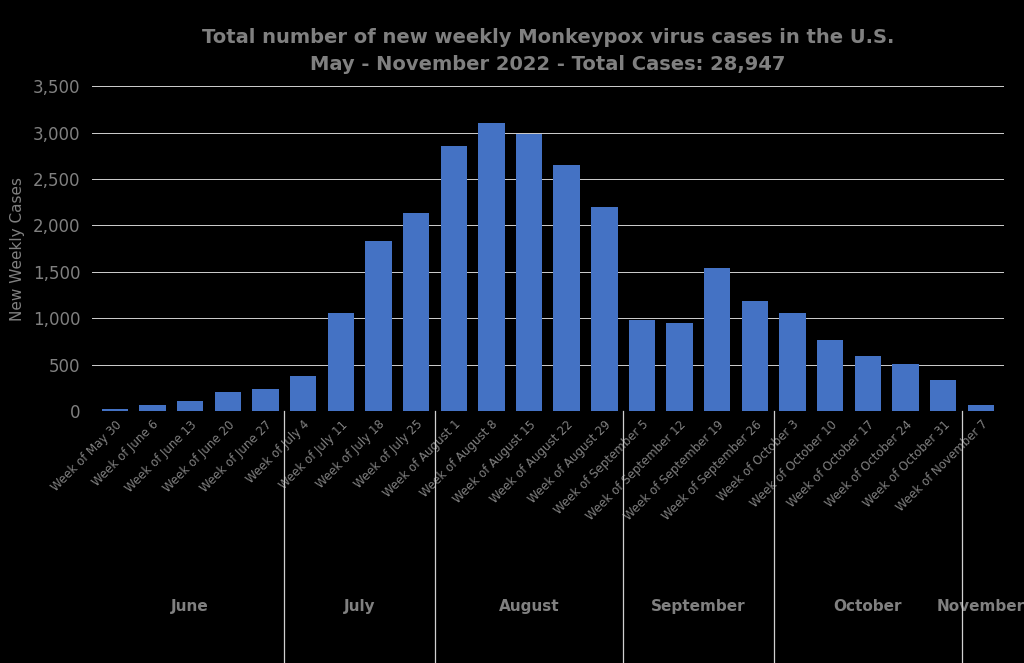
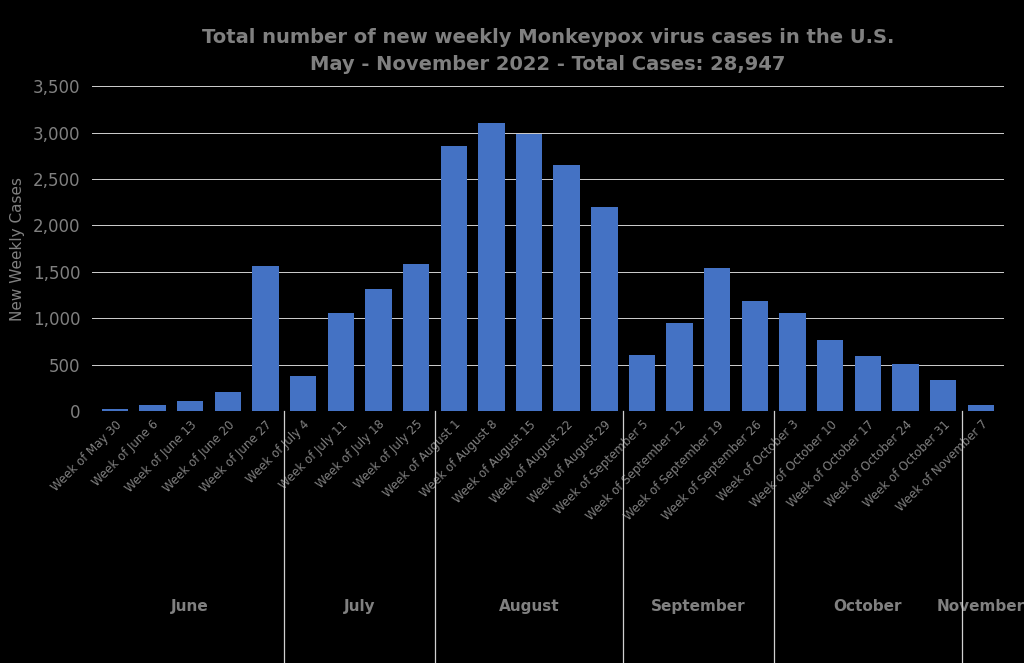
Week of June 27: 240 -> 1,560
Week of July 18: 1,830 -> 1,320
Week of July 25: 2,130 -> 1,580
Week of September 5: 980 -> 600
